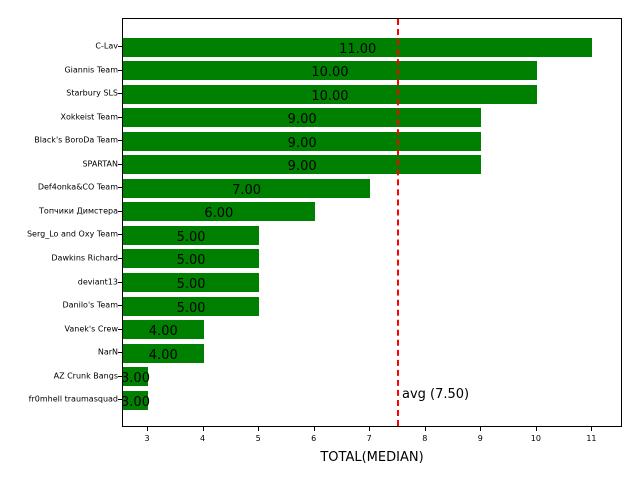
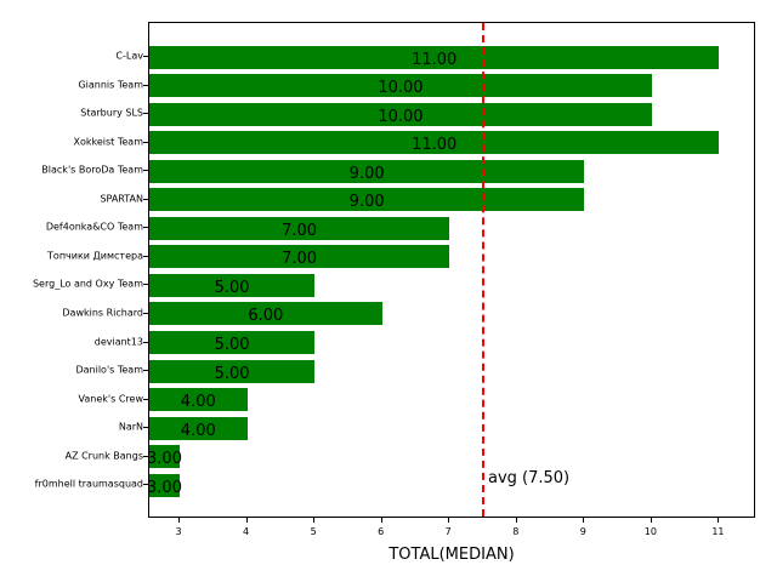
Xokkeist Team: 9.00 -> 11.00
Топчики Димстера: 6.00 -> 7.00
Dawkins Richard: 5.00 -> 6.00
